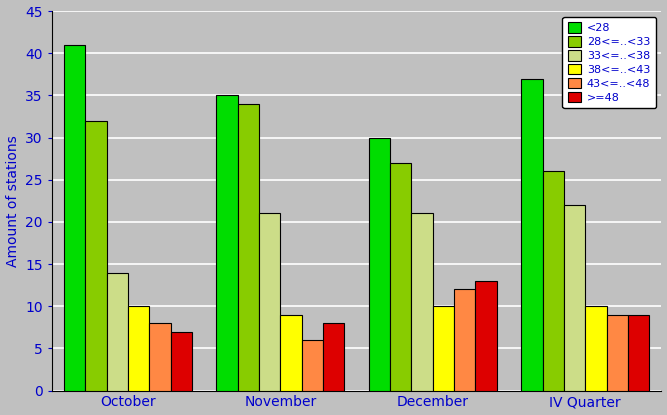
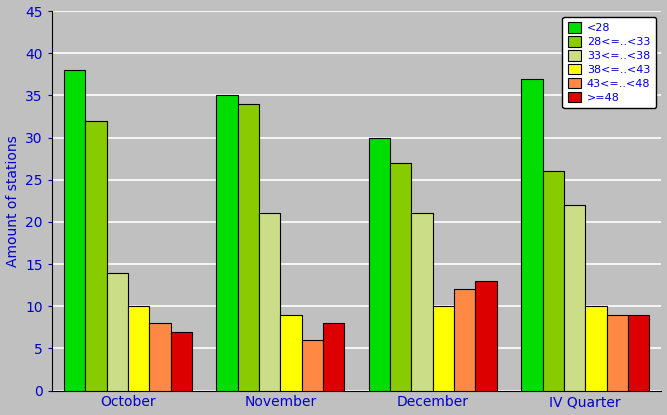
<28/October: 41 -> 38
